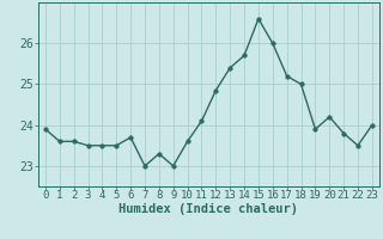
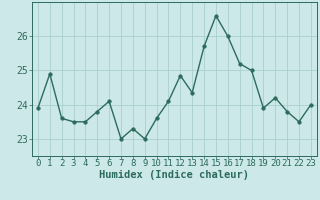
1: 23.60 -> 24.90
5: 23.50 -> 23.80
6: 23.70 -> 24.10
13: 25.40 -> 24.35
